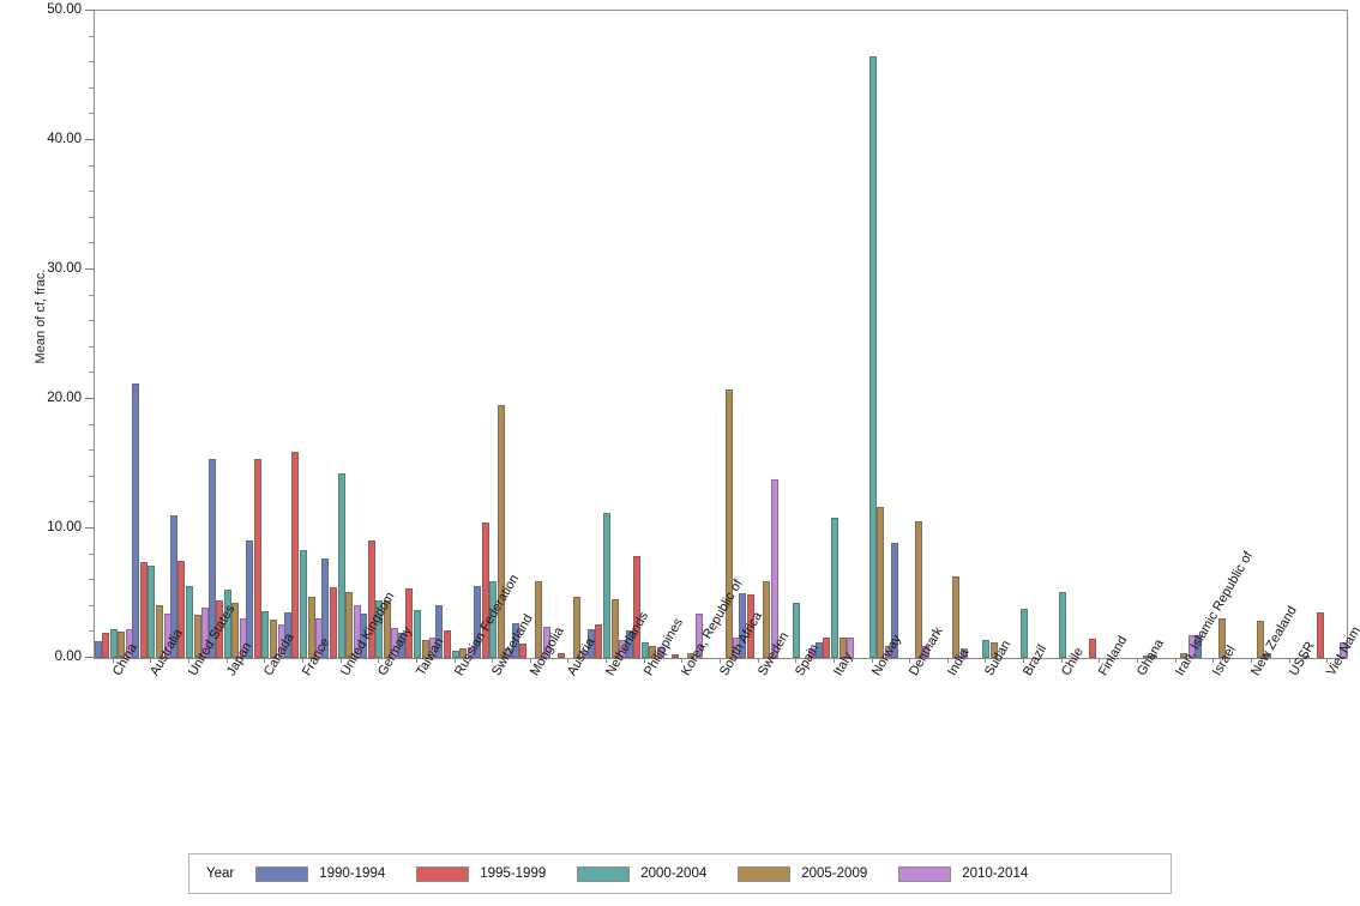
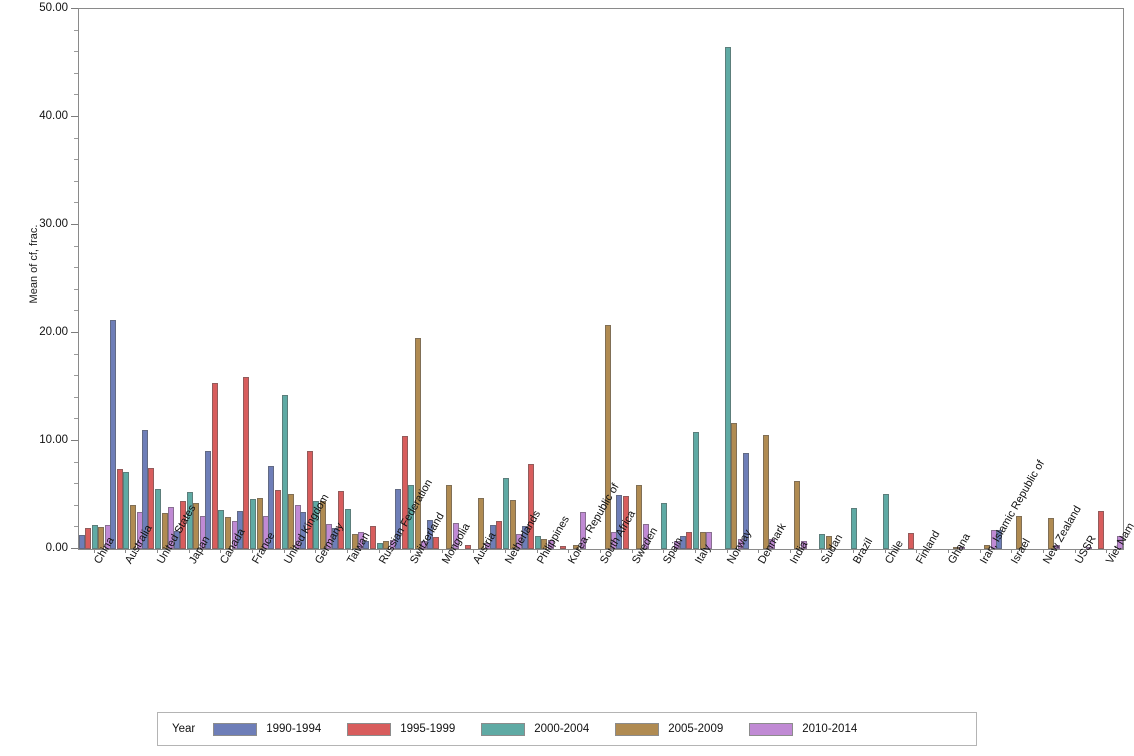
1990-1994/Japan: 15.4 -> 1.7
2000-2004/France: 8.3 -> 4.6
1990-1994/Russian Federation: 4.1 -> 0.7
2000-2004/Netherlands: 11.2 -> 6.6
2010-2014/Sweden: 13.8 -> 2.3
